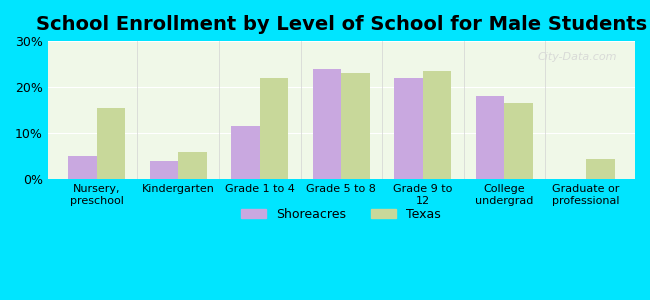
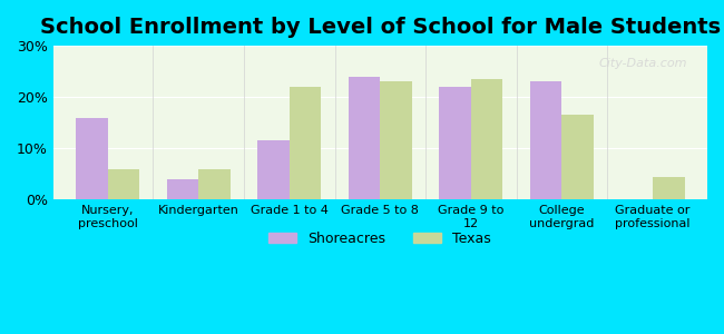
Shoreacres/Nursery, preschool: 5.0% -> 16.0%
Texas/Nursery, preschool: 15.5% -> 6.0%
Shoreacres/College undergrad: 18.0% -> 23.0%
